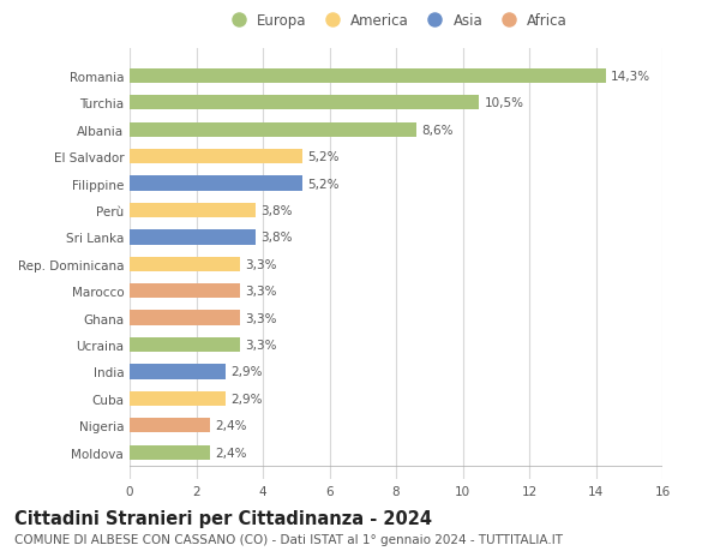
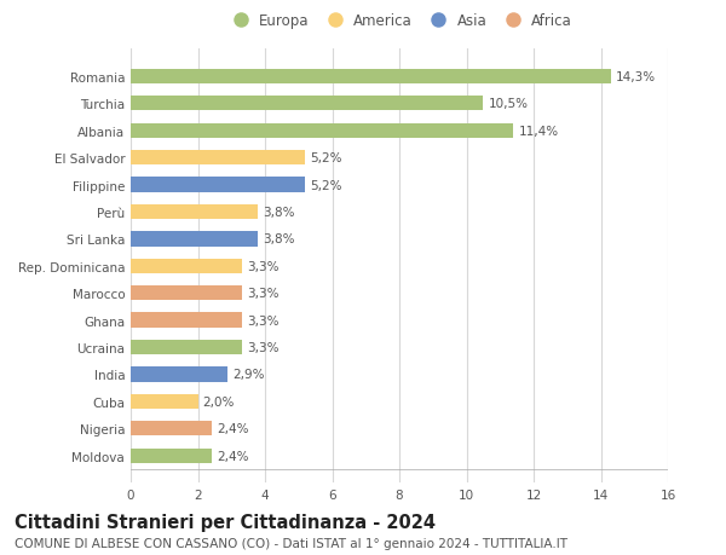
Albania: 8,6% -> 11,4%
Cuba: 2,9% -> 2,0%
